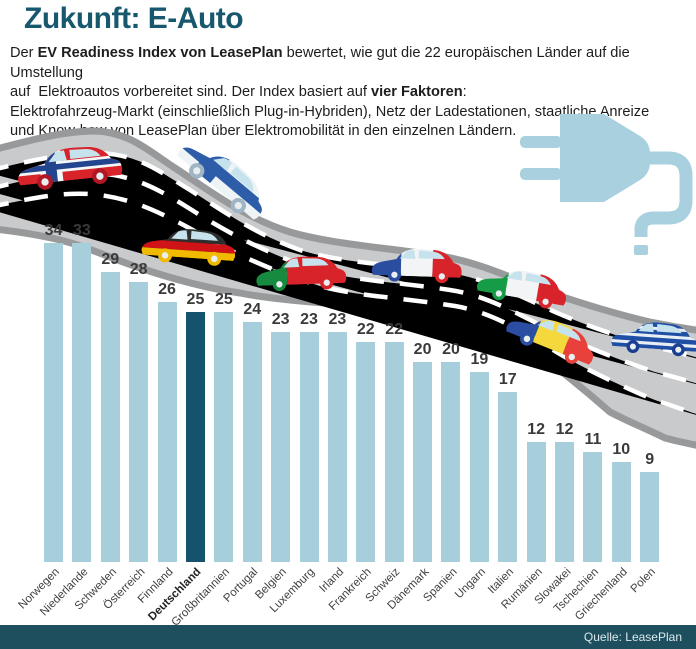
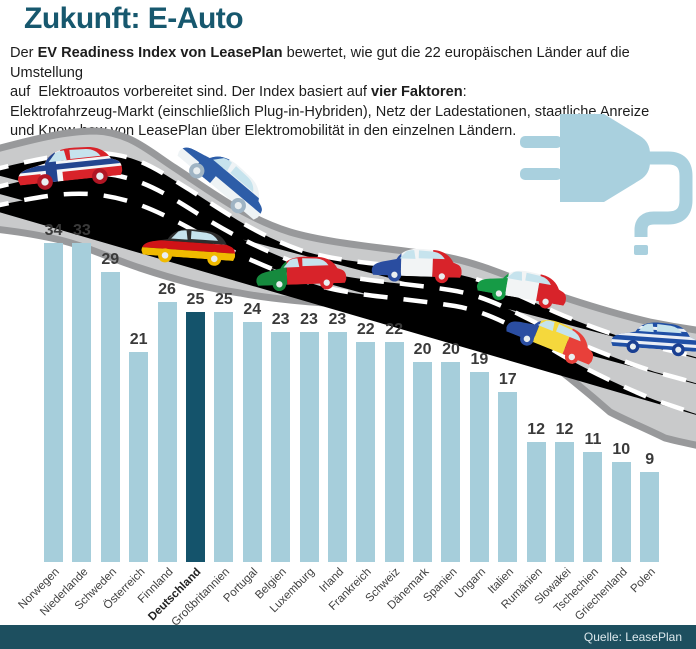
Österreich: 28 -> 21
